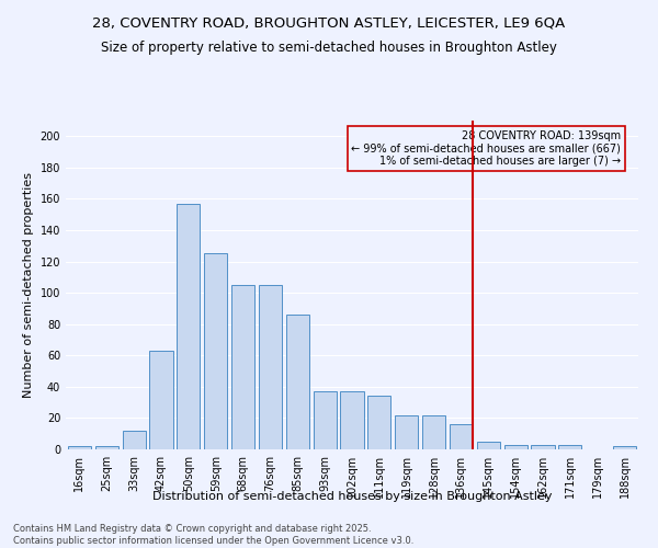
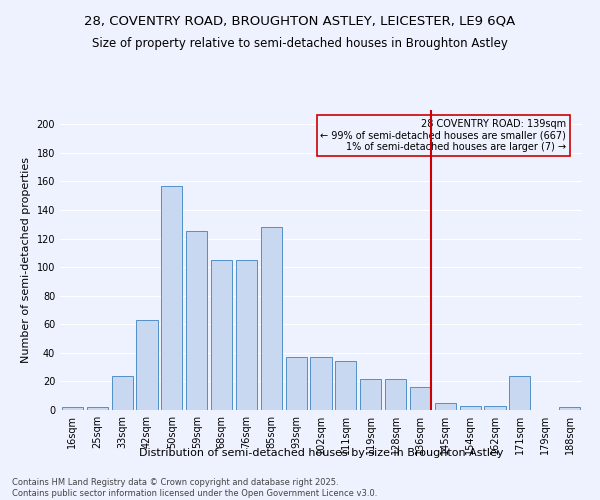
33sqm: 12 -> 24
85sqm: 86 -> 128
171sqm: 3 -> 24
